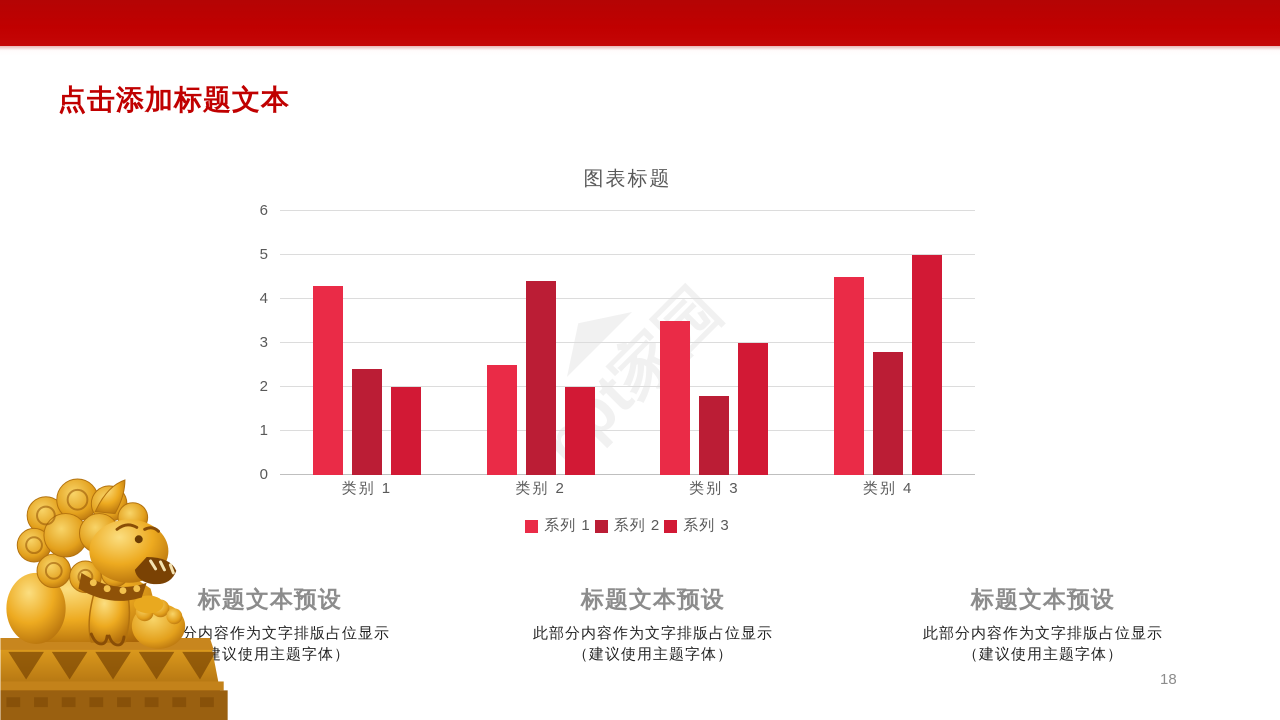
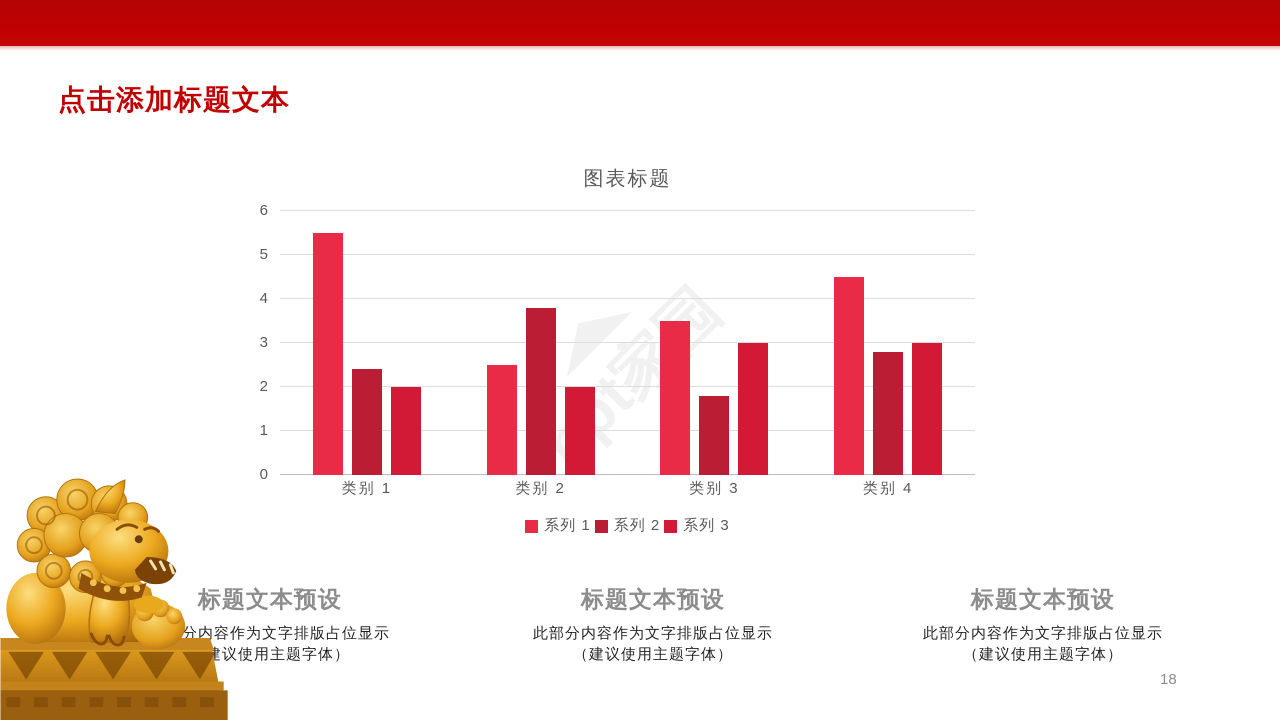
系列 1/类别 1: 4.3 -> 5.5
系列 2/类别 2: 4.4 -> 3.8
系列 3/类别 4: 5 -> 3
